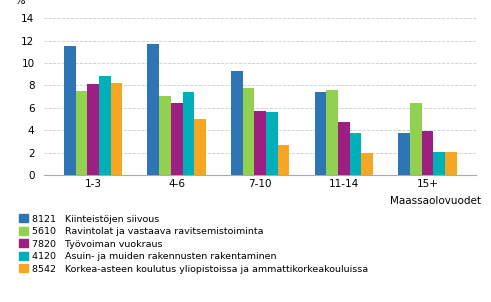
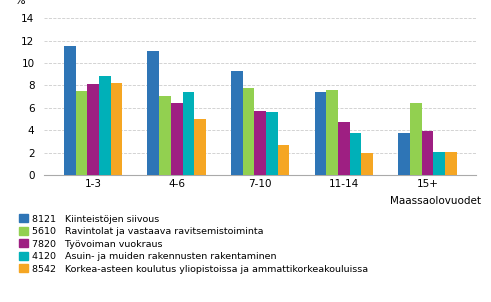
8121 Kiinteistöjen siivous/4-6: 11.7 -> 11.1
